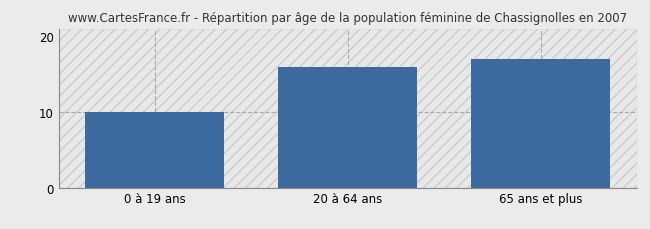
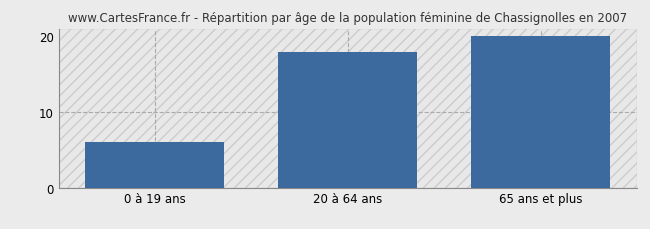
0 à 19 ans: 10 -> 6
20 à 64 ans: 16 -> 18
65 ans et plus: 17 -> 20
